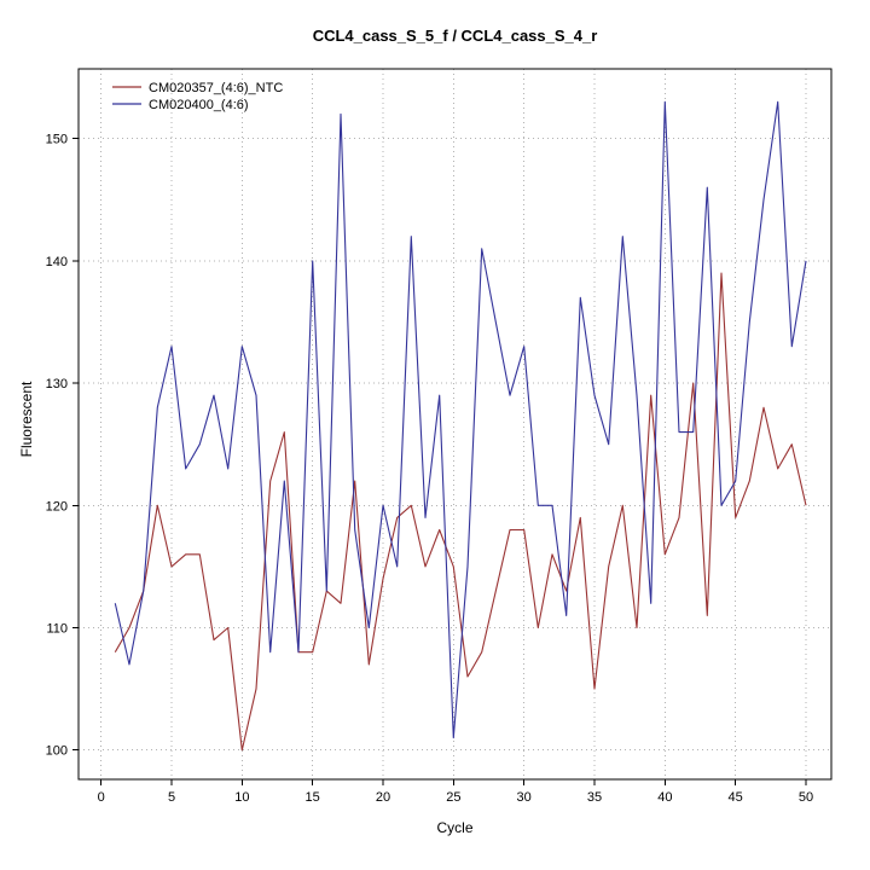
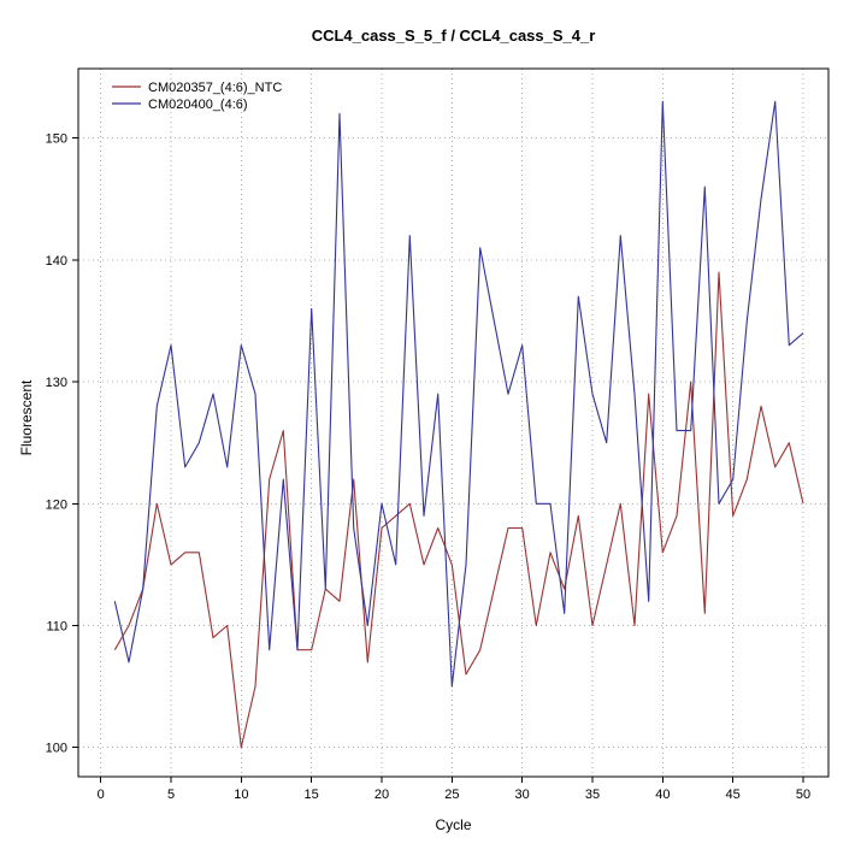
CM020400_(4:6)/15: 140 -> 136
CM020357_(4:6)_NTC/20: 114 -> 118
CM020400_(4:6)/25: 101 -> 105
CM020357_(4:6)_NTC/35: 105 -> 110
CM020400_(4:6)/50: 140 -> 134
